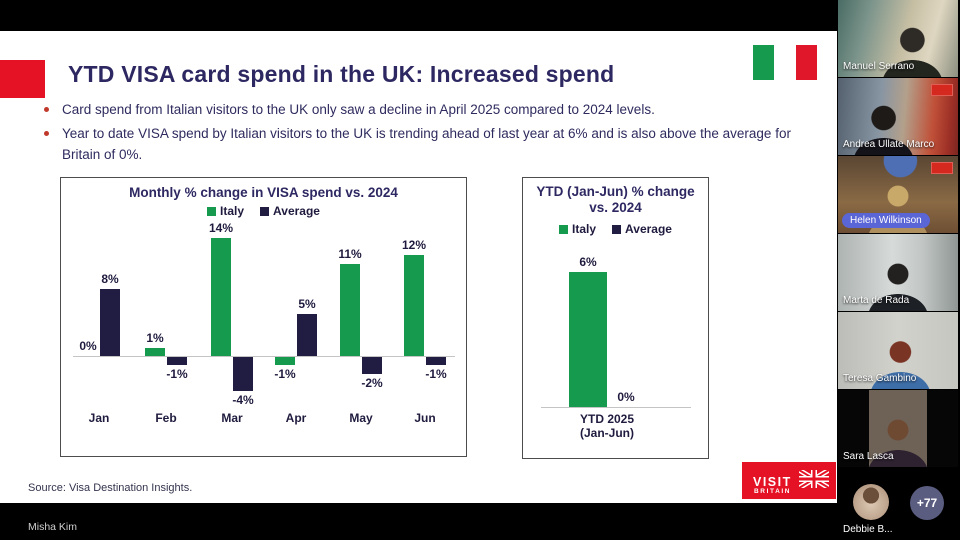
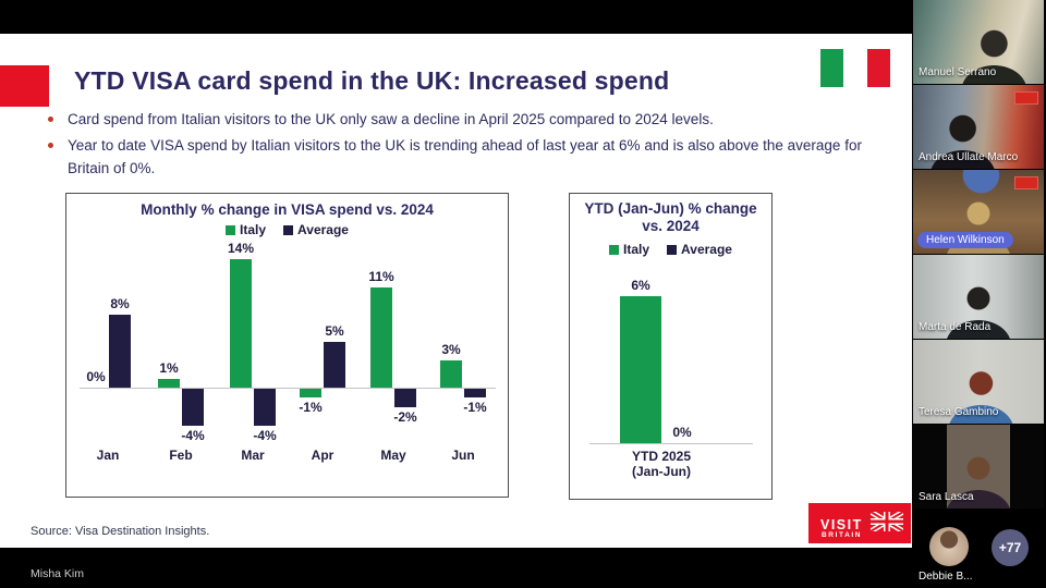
Monthly % change in VISA spend vs. 2024/Average/Feb: -1% -> -4%
Monthly % change in VISA spend vs. 2024/Italy/Jun: 12% -> 3%
